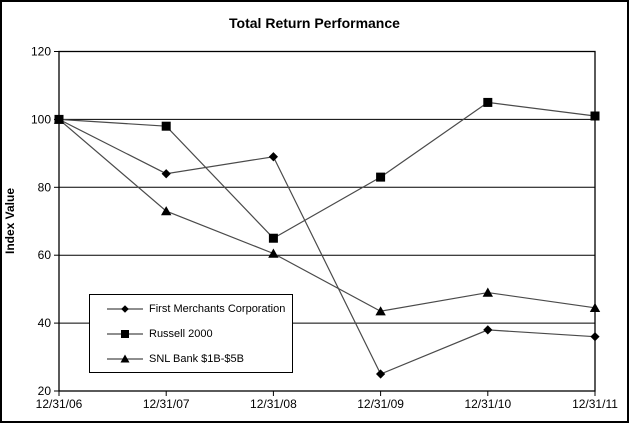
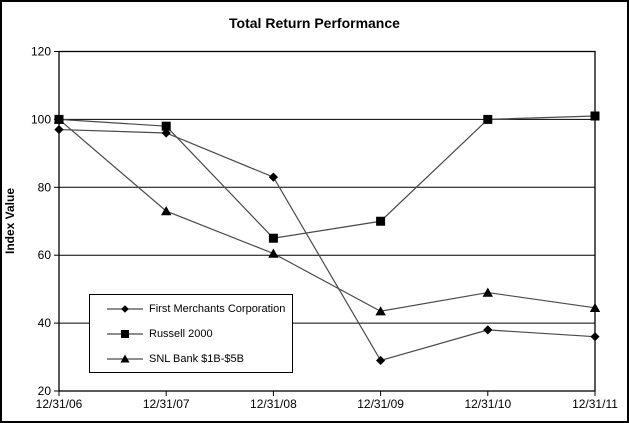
First Merchants Corporation/12/31/06: 100 -> 97
First Merchants Corporation/12/31/07: 84 -> 96
First Merchants Corporation/12/31/08: 89 -> 83
First Merchants Corporation/12/31/09: 25 -> 29
Russell 2000/12/31/09: 83 -> 70
Russell 2000/12/31/10: 105 -> 100
